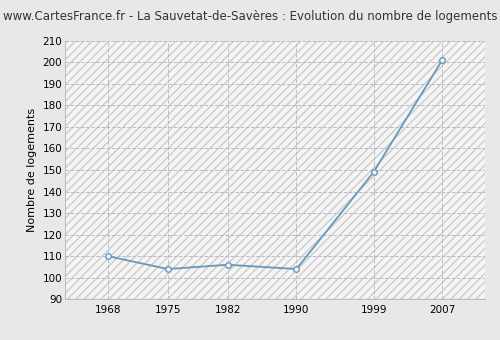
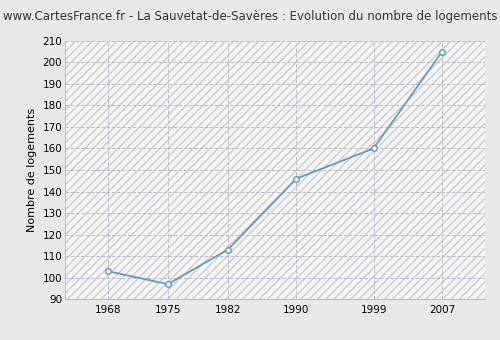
1968: 110 -> 103
1975: 104 -> 97
1982: 106 -> 113
1990: 104 -> 146
1999: 149 -> 160
2007: 201 -> 205
